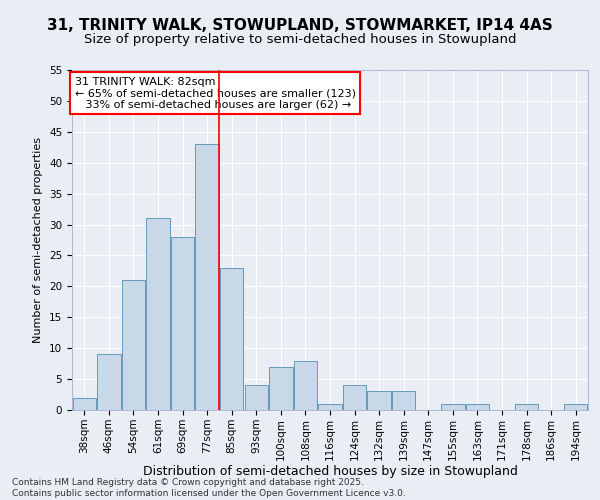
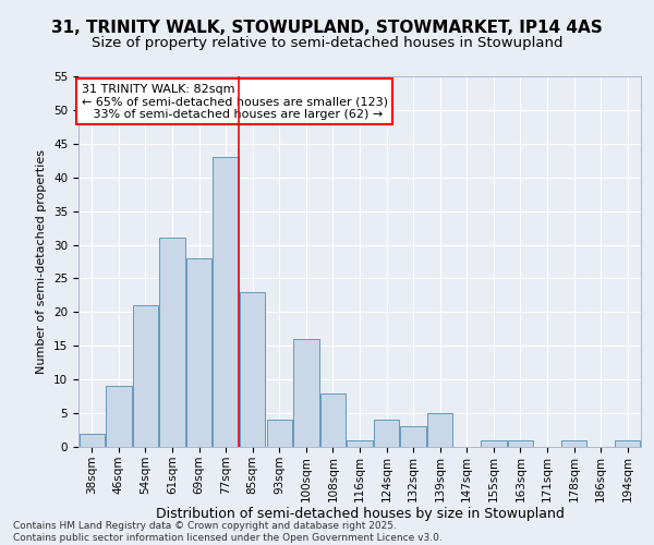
100sqm: 7 -> 16
139sqm: 3 -> 5
